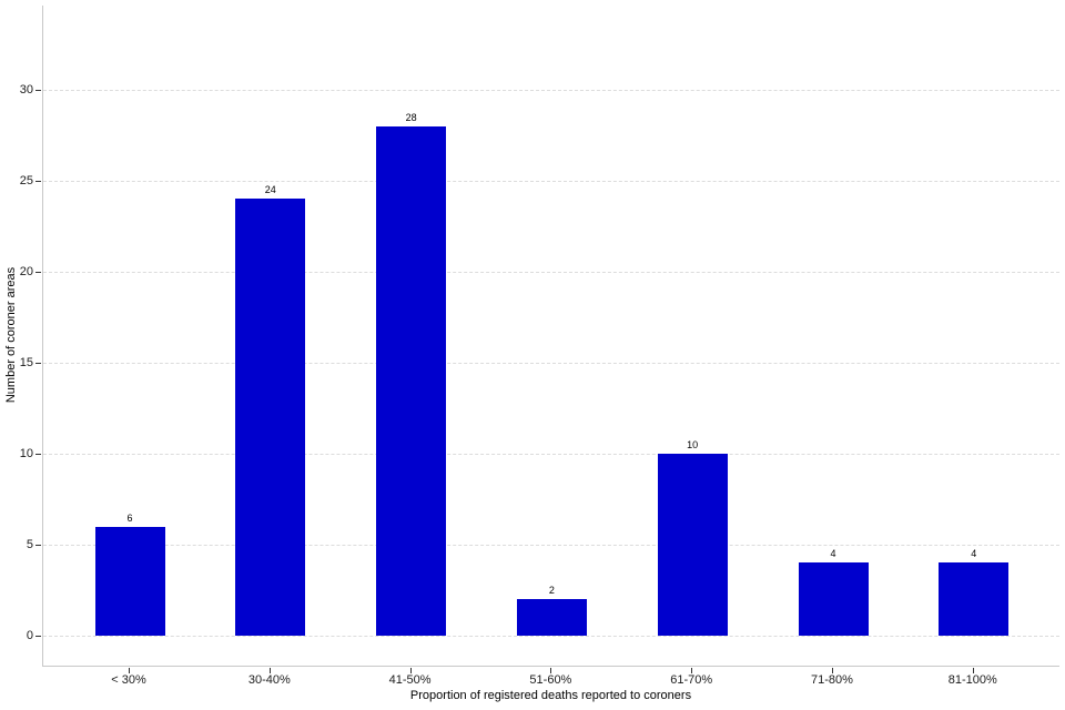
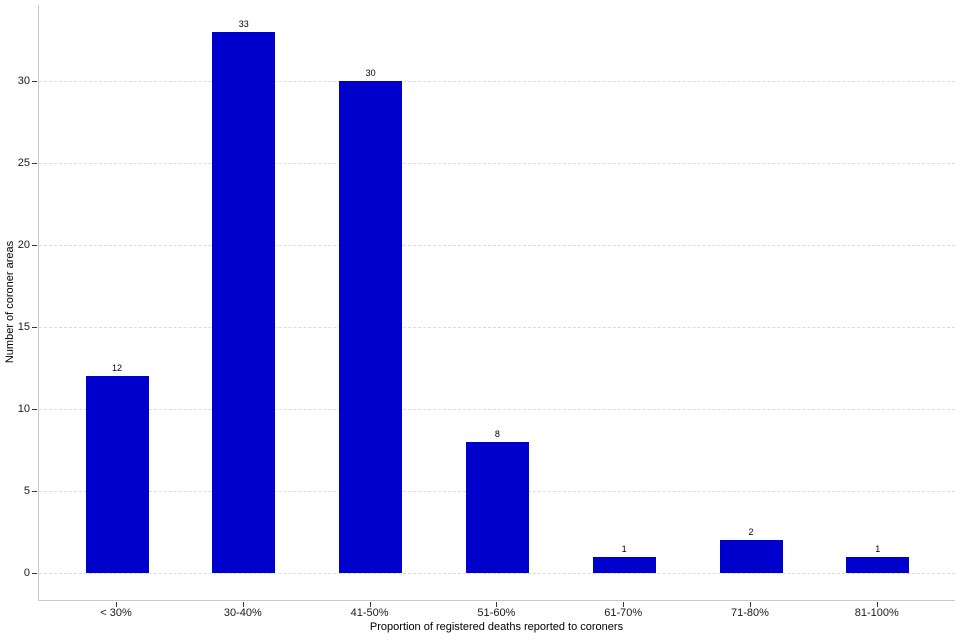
< 30%: 6 -> 12
30-40%: 24 -> 33
41-50%: 28 -> 30
51-60%: 2 -> 8
61-70%: 10 -> 1
71-80%: 4 -> 2
81-100%: 4 -> 1
